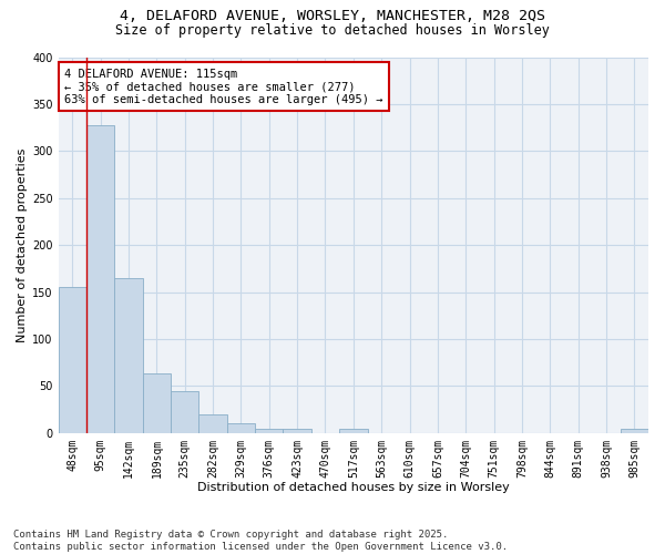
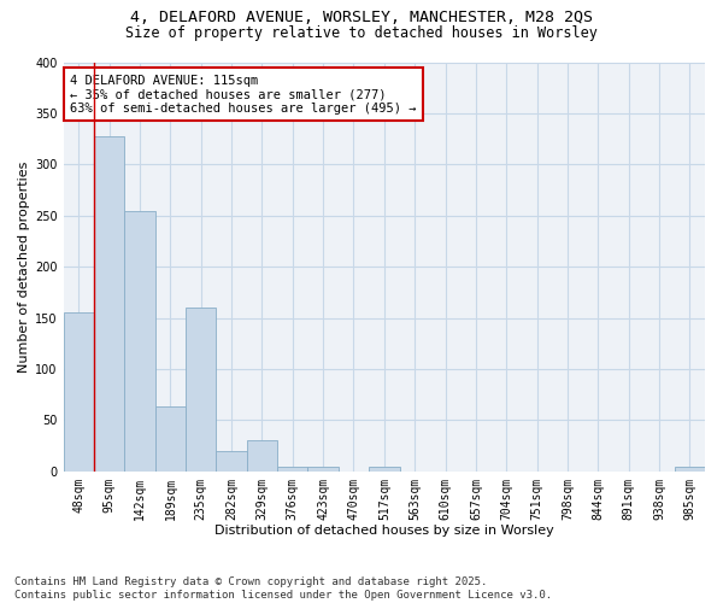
142sqm: 165 -> 254
235sqm: 44 -> 160
329sqm: 10 -> 30
